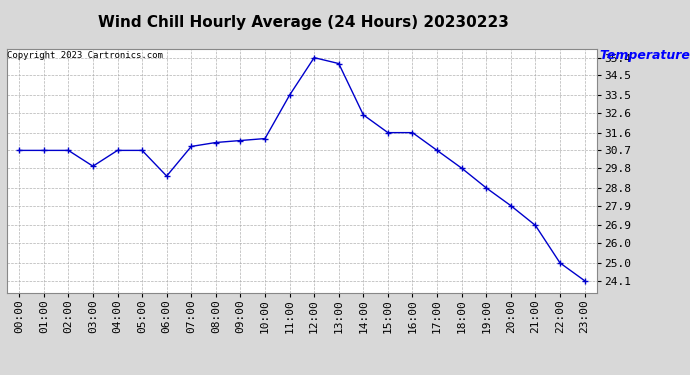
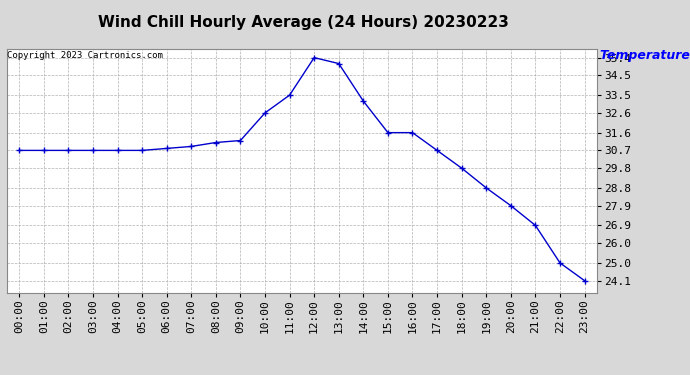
03:00: 29.9 -> 30.7
06:00: 29.4 -> 30.8
10:00: 31.3 -> 32.6
14:00: 32.5 -> 33.2
